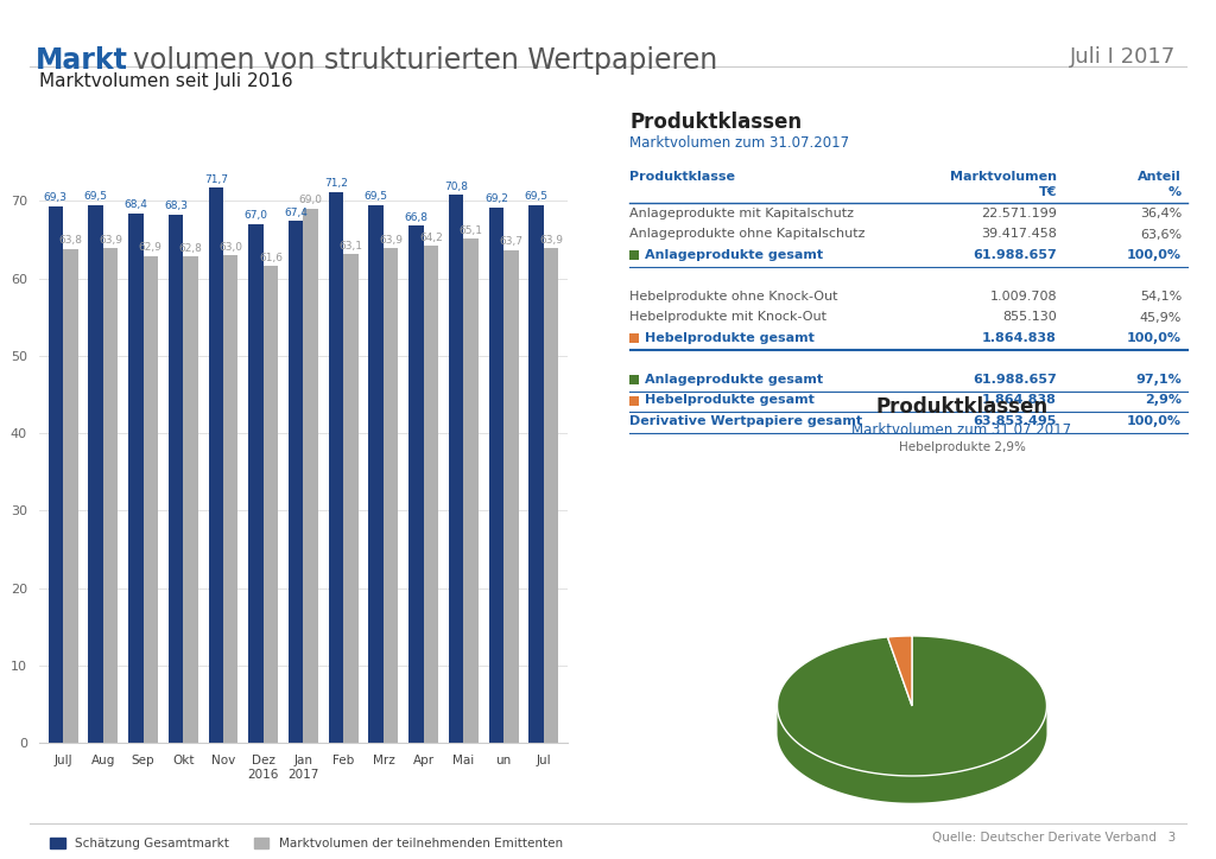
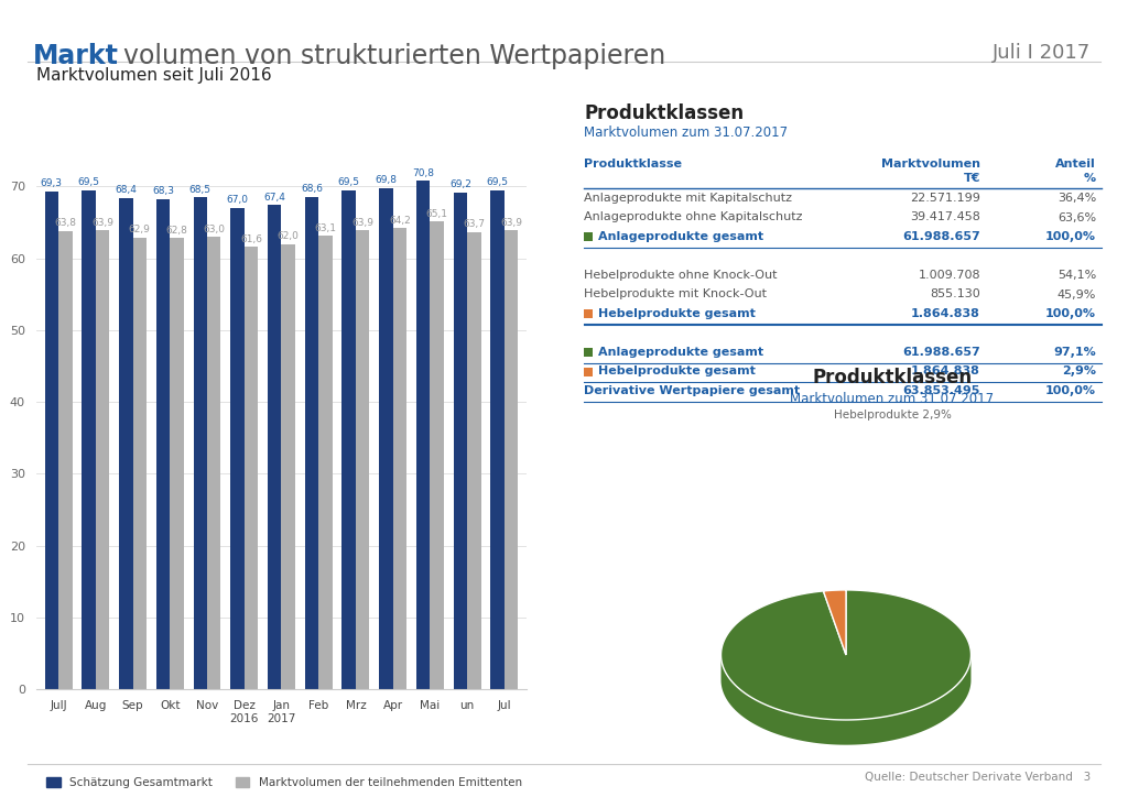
Schätzung Gesamtmarkt/Nov: 71,7 -> 68,5
Marktvolumen der teilnehmenden Emittenten/Jan 2017: 69,0 -> 62,0
Schätzung Gesamtmarkt/Feb: 71,2 -> 68,6
Schätzung Gesamtmarkt/Apr: 66,8 -> 69,8
